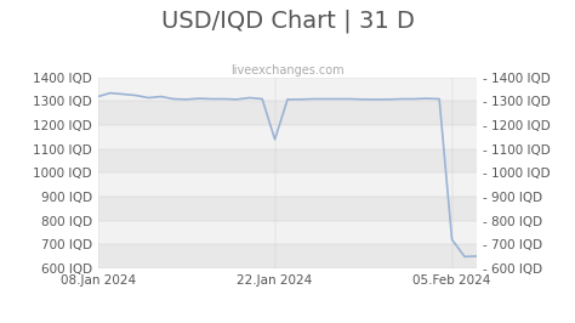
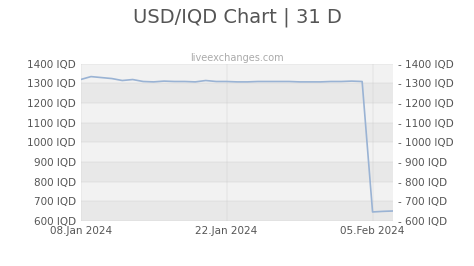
22.Jan 2024: 1140 IQD -> 1310 IQD
05.Feb 2024: 720 IQD -> 640 IQD
